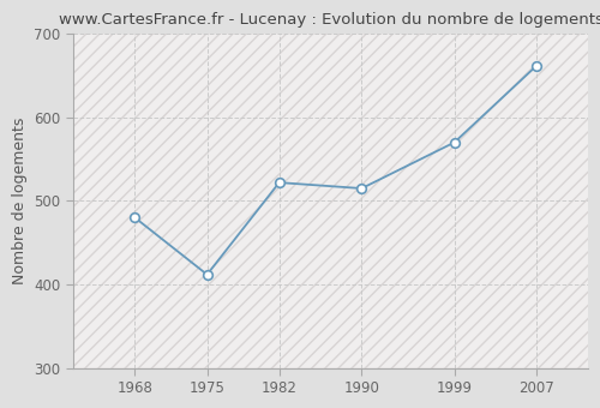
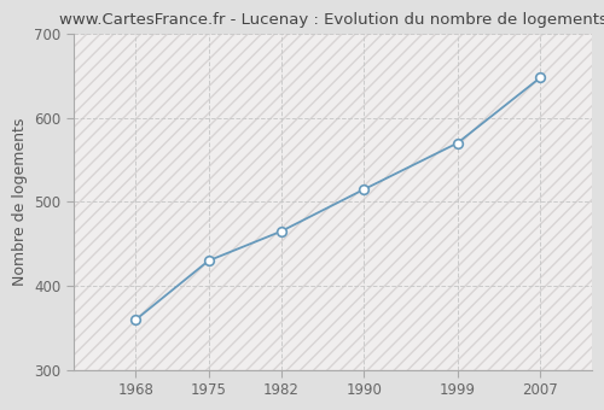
1968: 480 -> 360
1975: 412 -> 430
1982: 522 -> 465
2007: 662 -> 648
